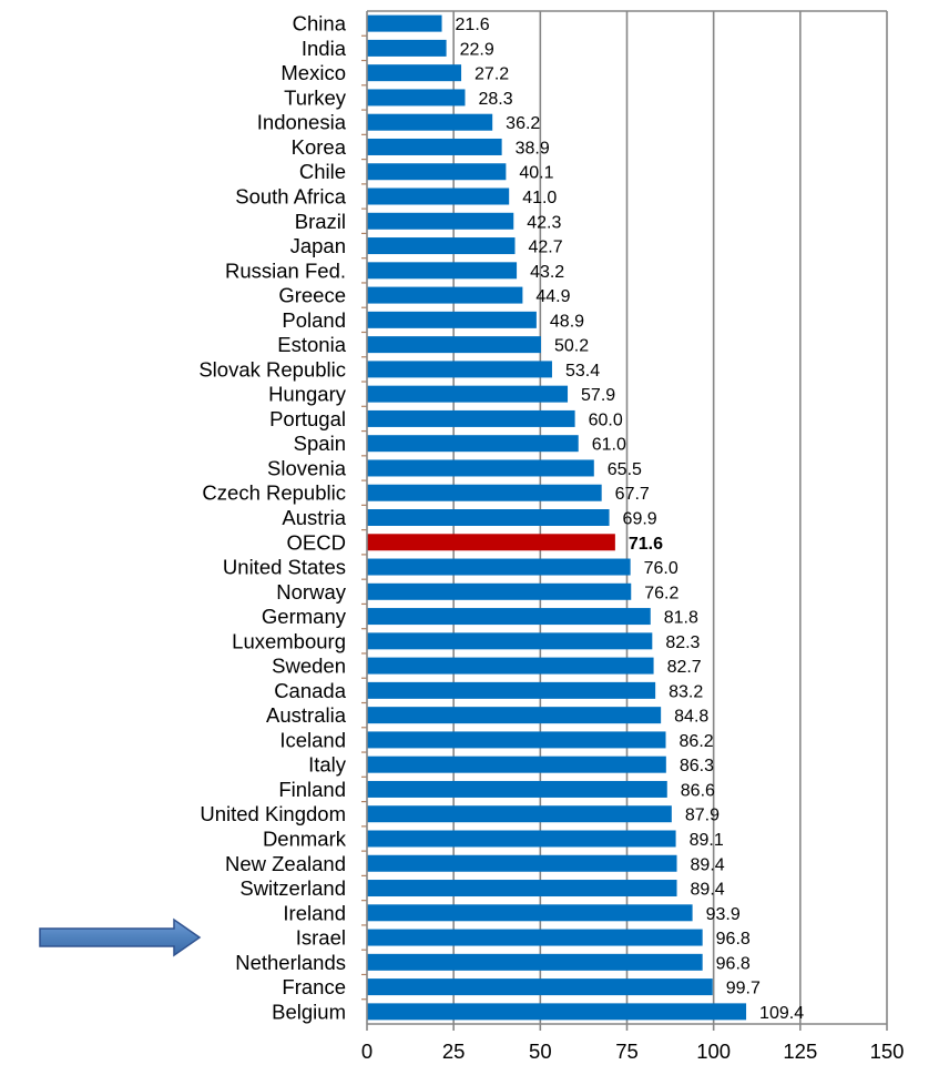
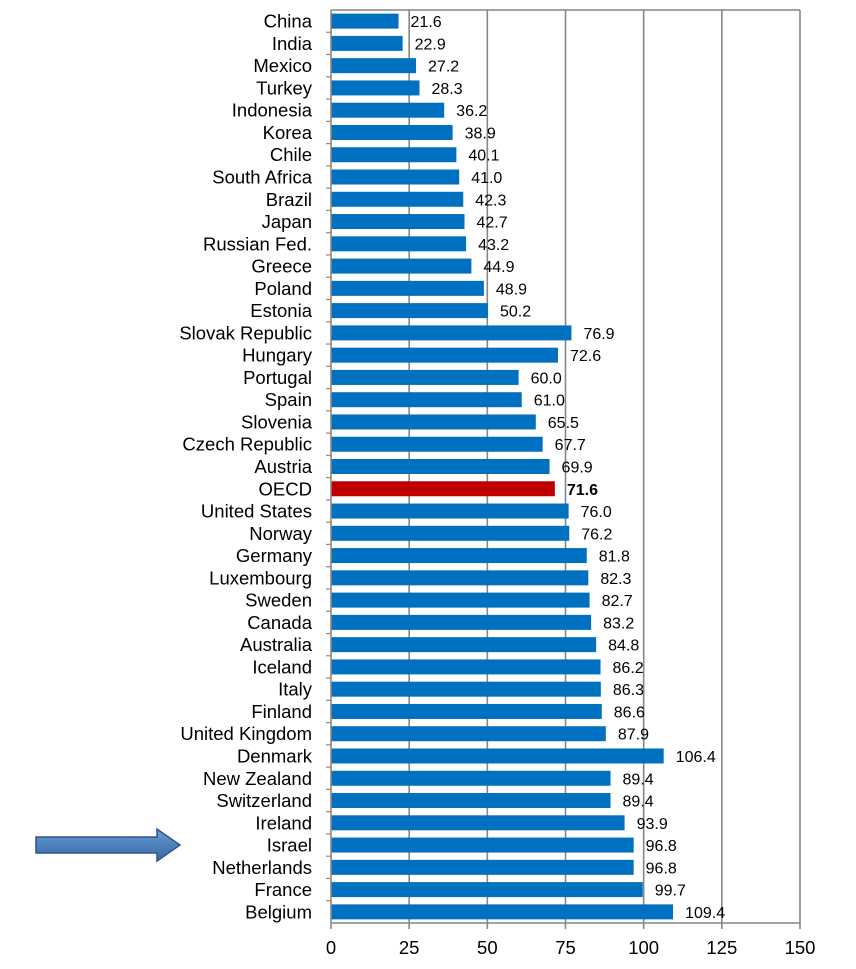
Slovak Republic: 53.4 -> 76.9
Hungary: 57.9 -> 72.6
Denmark: 89.1 -> 106.4
